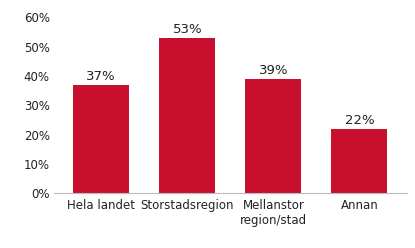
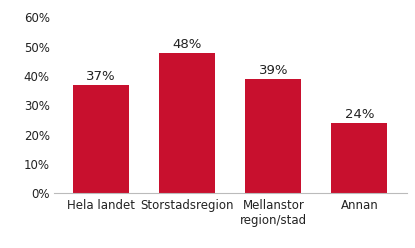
Storstadsregion: 53% -> 48%
Annan: 22% -> 24%
